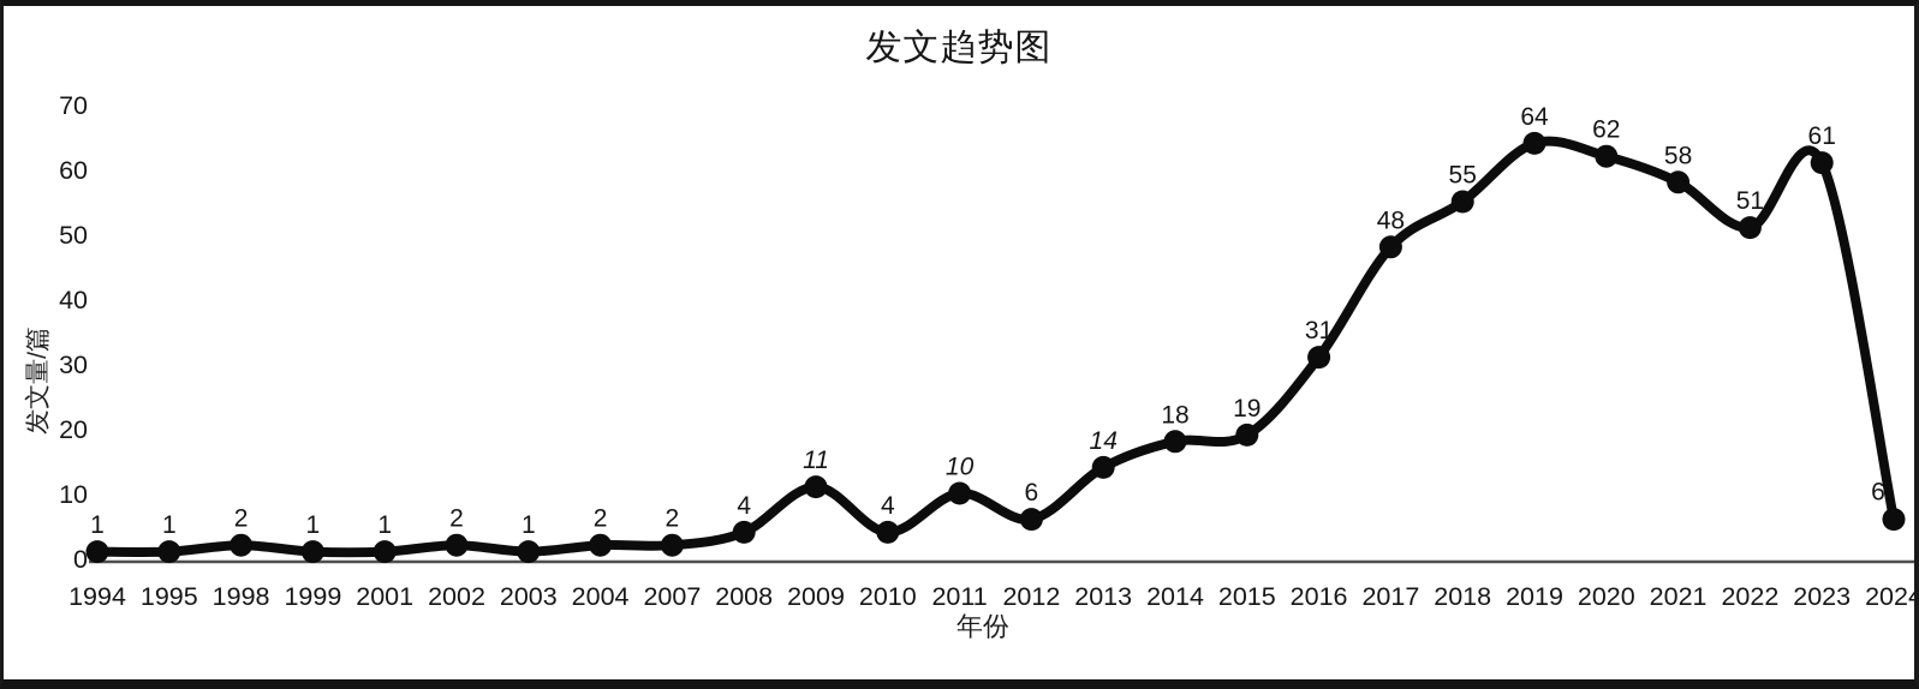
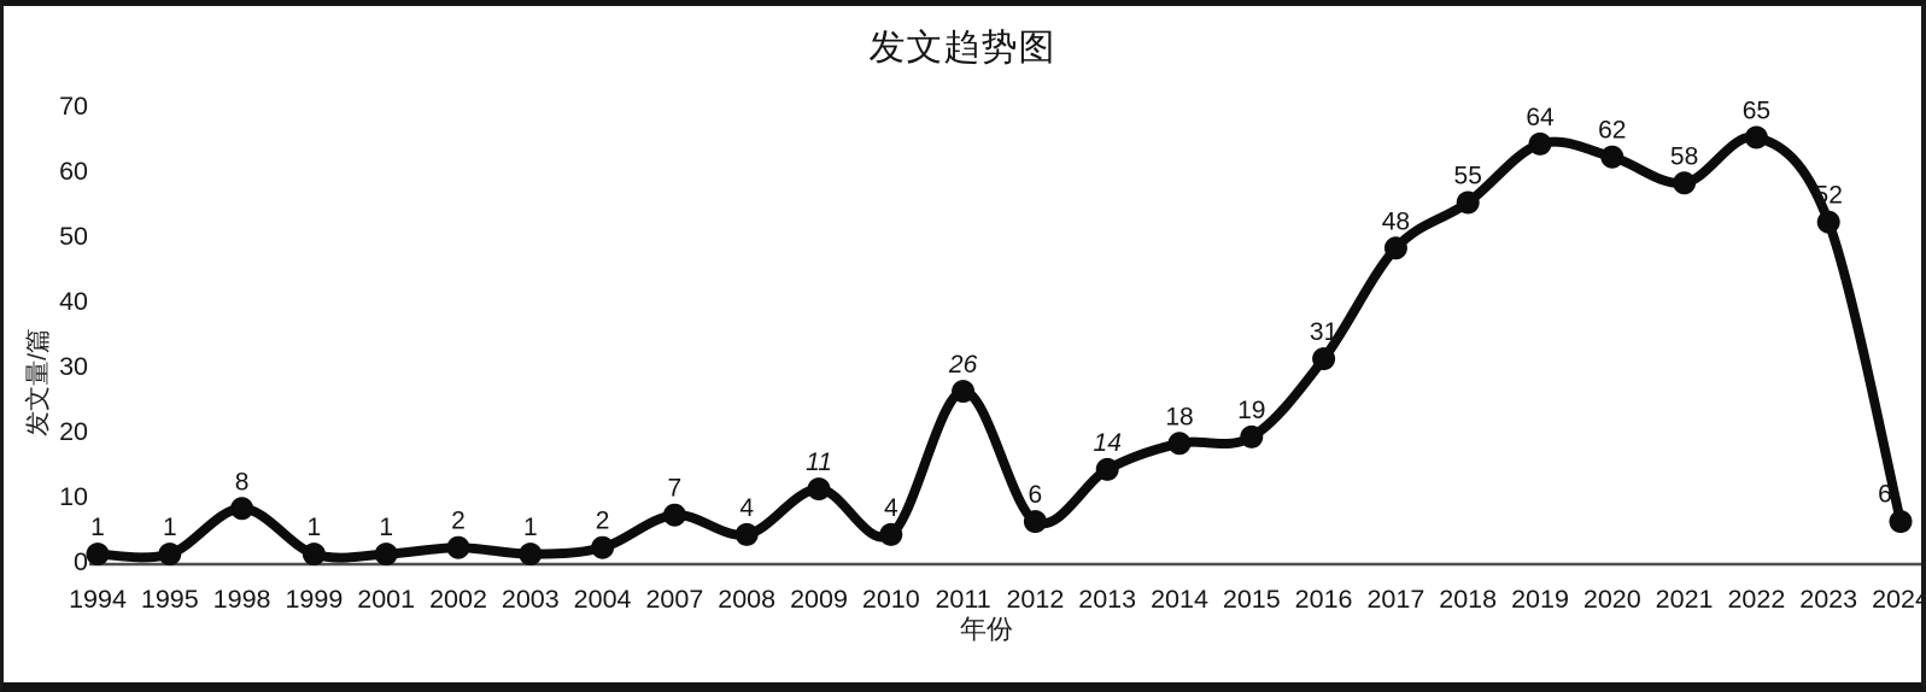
1998: 2 -> 8
2007: 2 -> 7
2011: 10 -> 26
2022: 51 -> 65
2023: 61 -> 52
